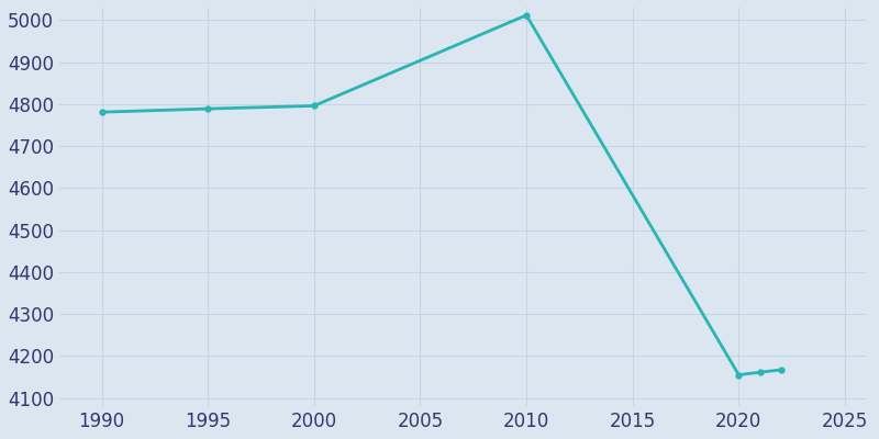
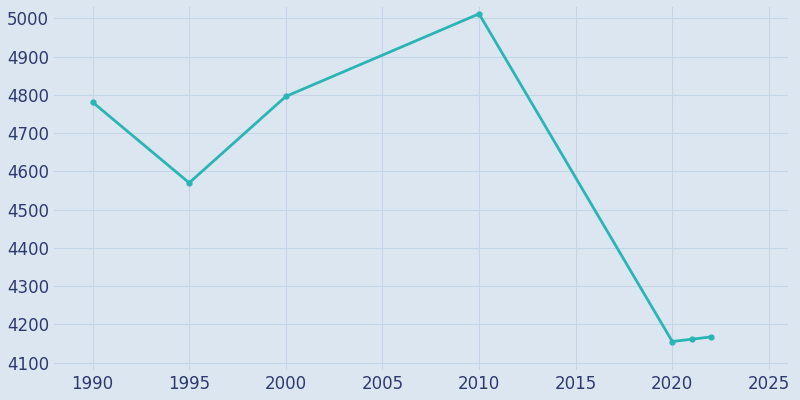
1995: 4789 -> 4570
